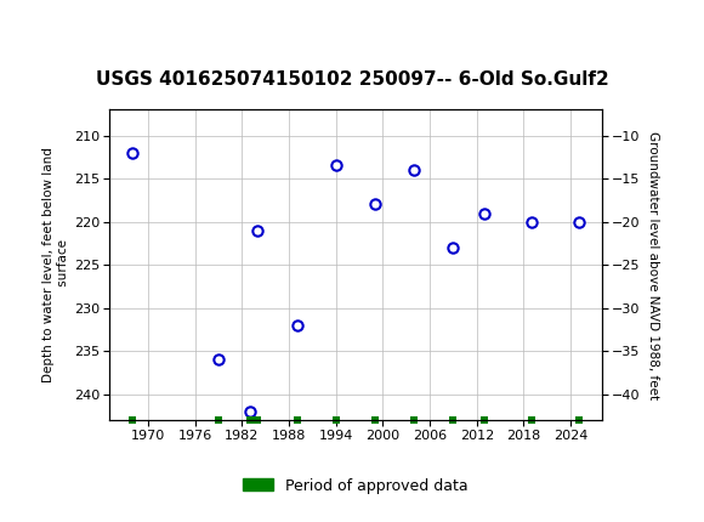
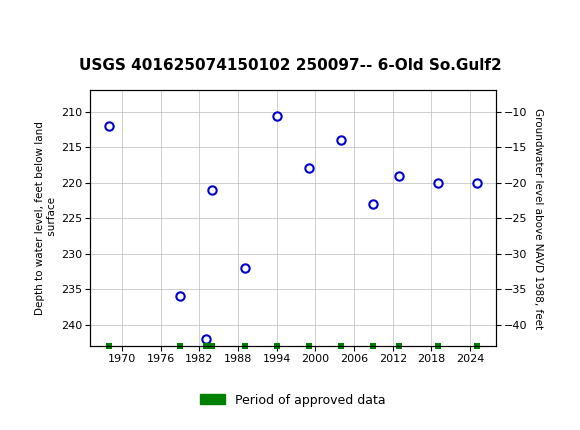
1994: 213.5 -> 210.6
